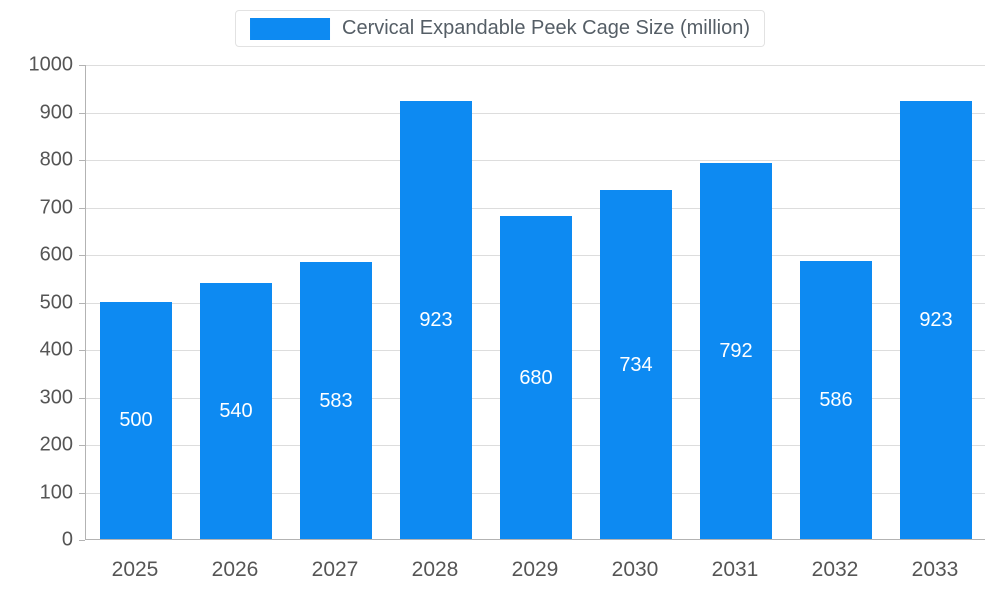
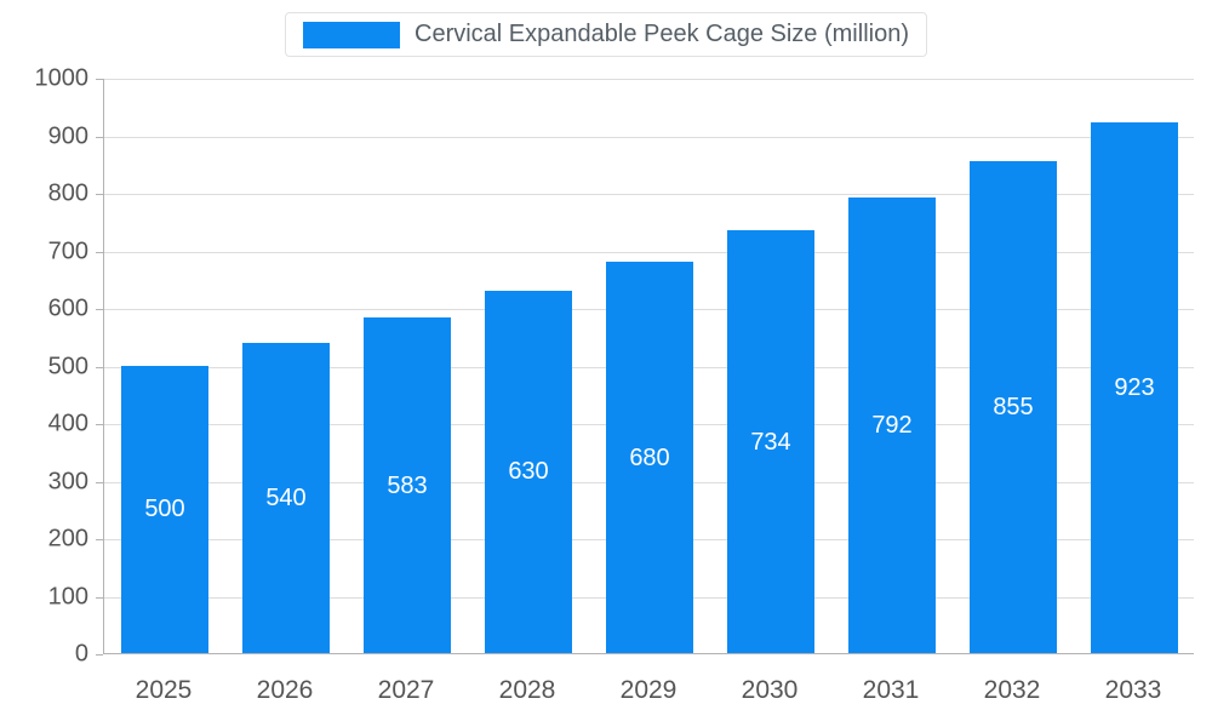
2028: 923 -> 630
2032: 586 -> 855
